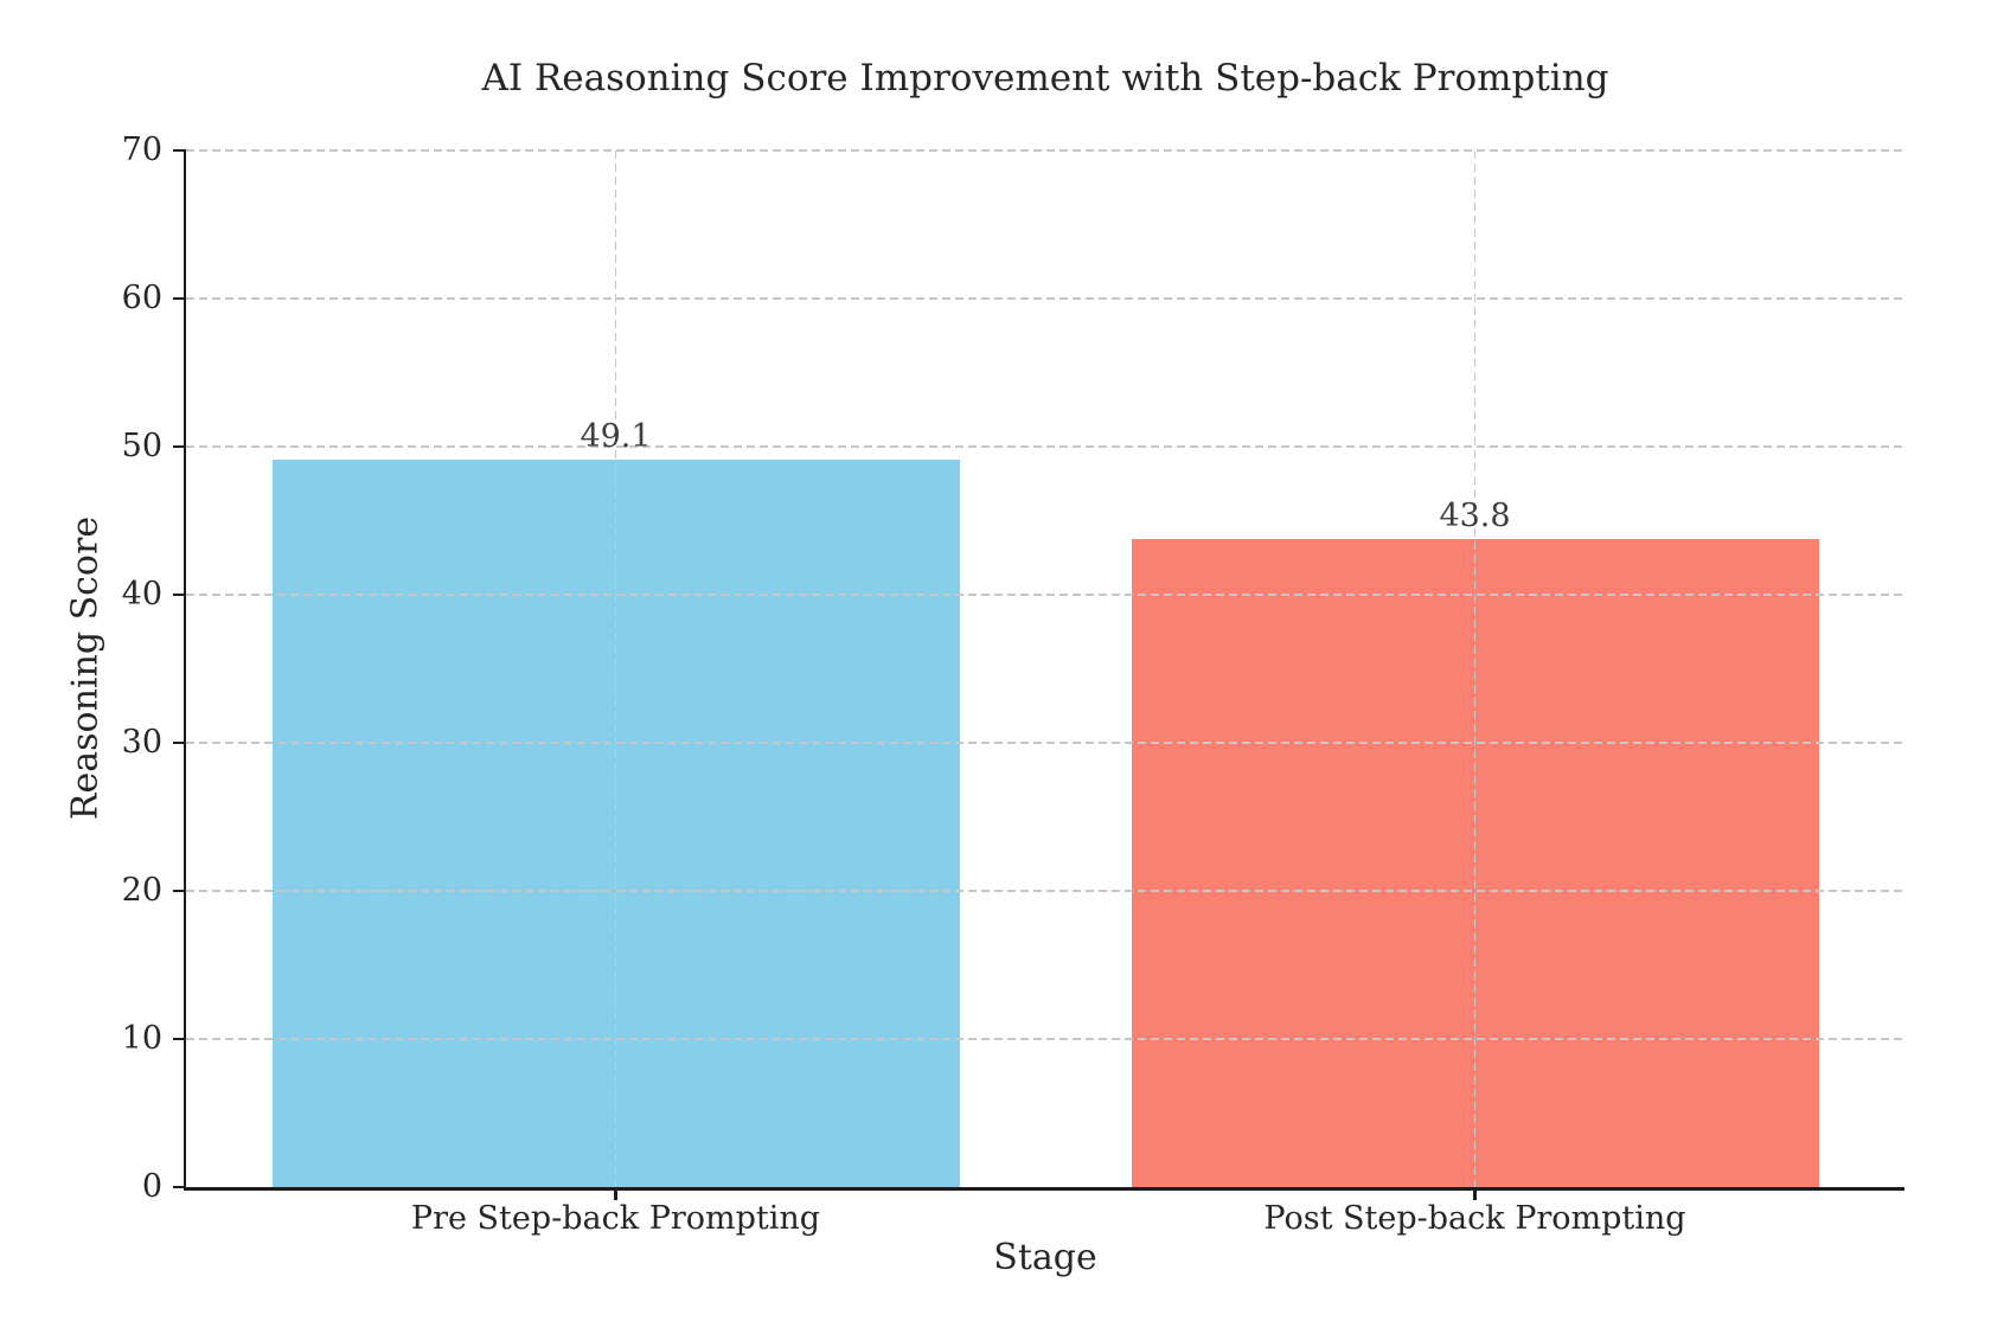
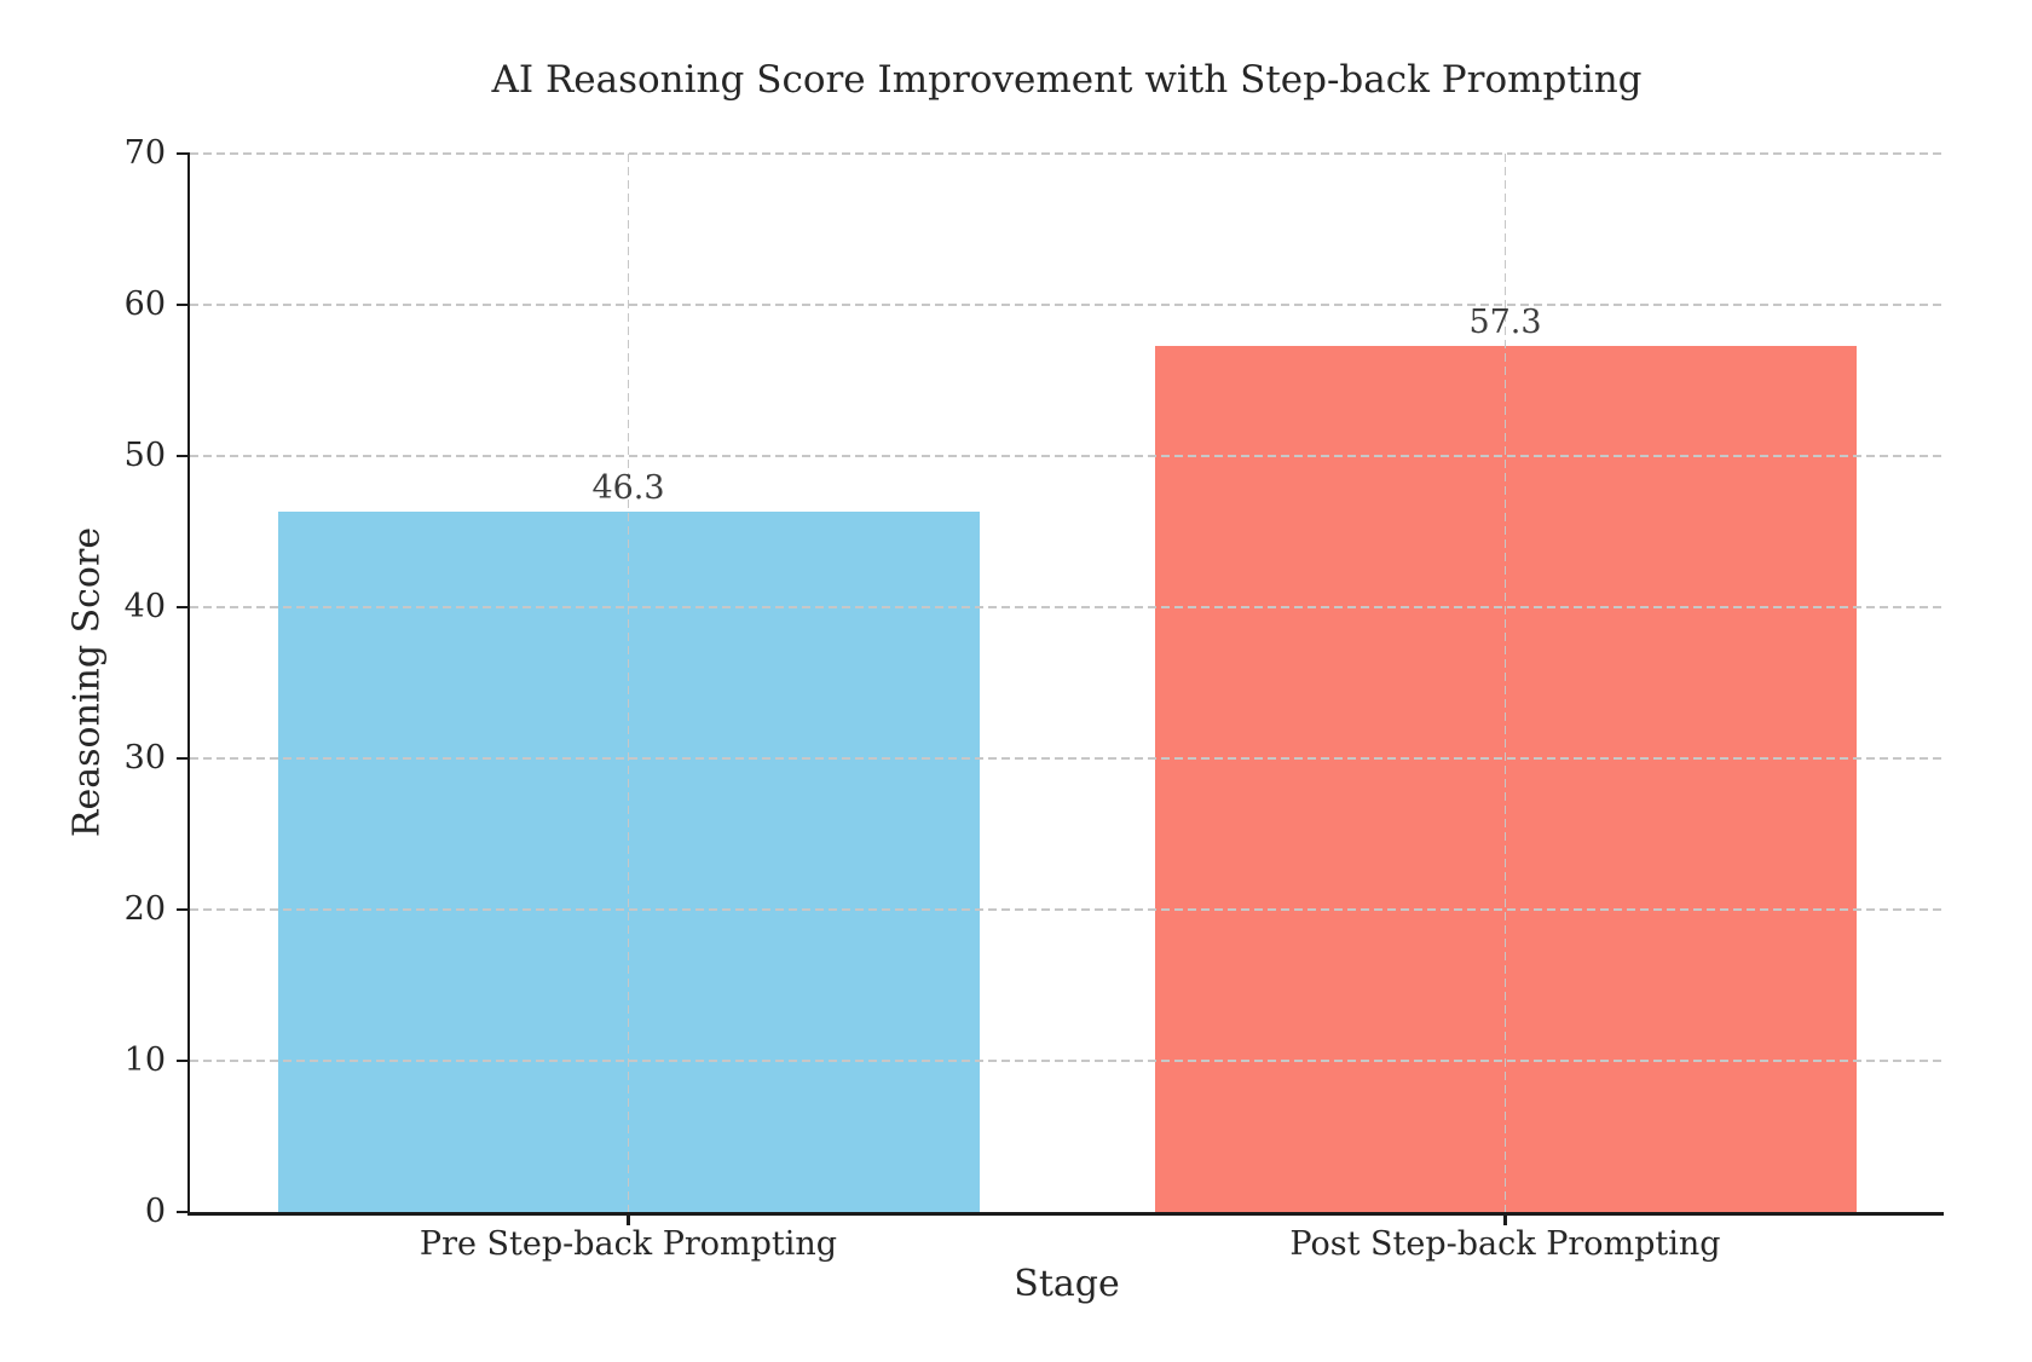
Pre Step-back Prompting: 49.1 -> 46.3
Post Step-back Prompting: 43.8 -> 57.3
